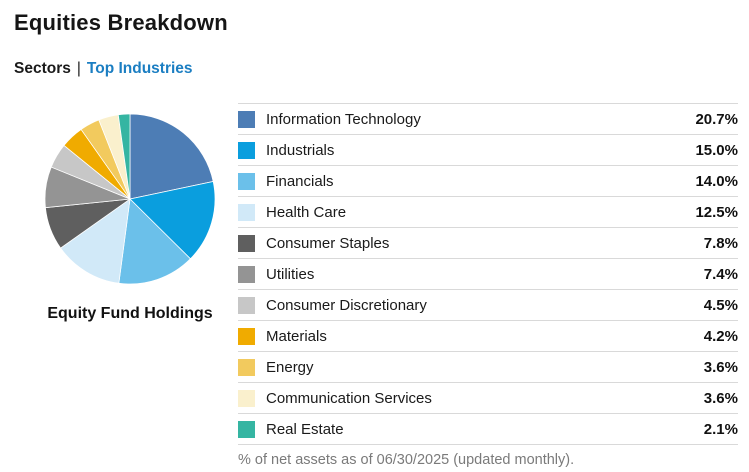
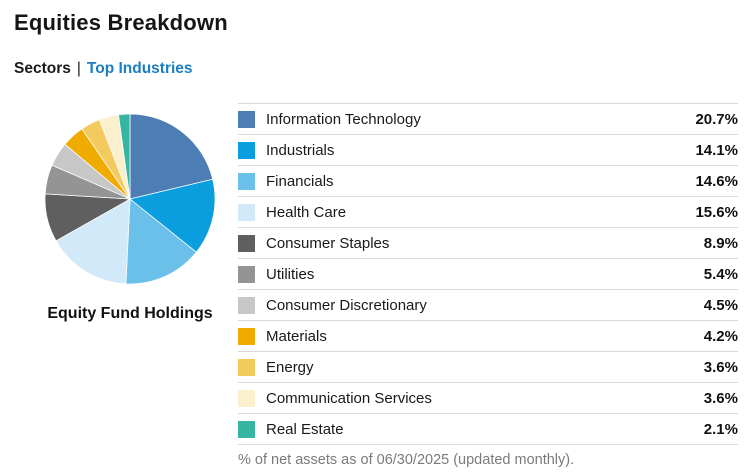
Industrials: 15.0% -> 14.1%
Financials: 14.0% -> 14.6%
Health Care: 12.5% -> 15.6%
Consumer Staples: 7.8% -> 8.9%
Utilities: 7.4% -> 5.4%
